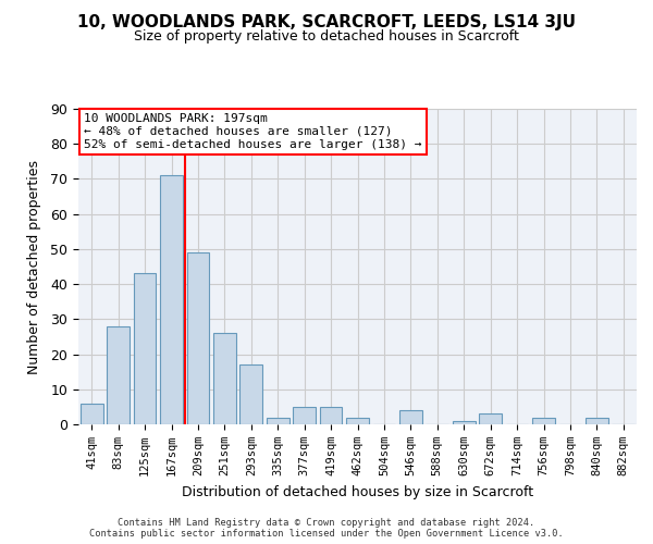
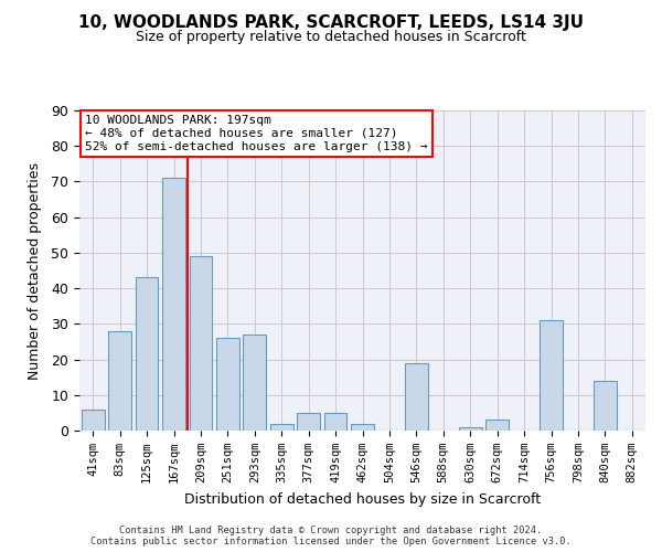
293sqm: 17 -> 27
546sqm: 4 -> 19
756sqm: 2 -> 31
840sqm: 2 -> 14
